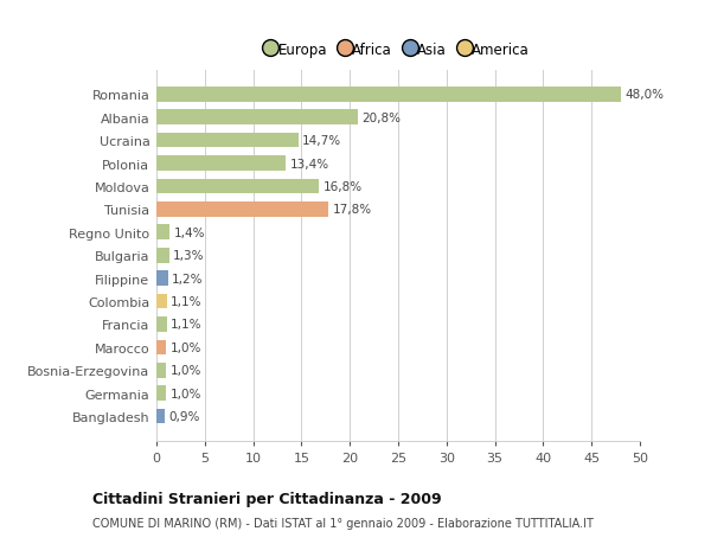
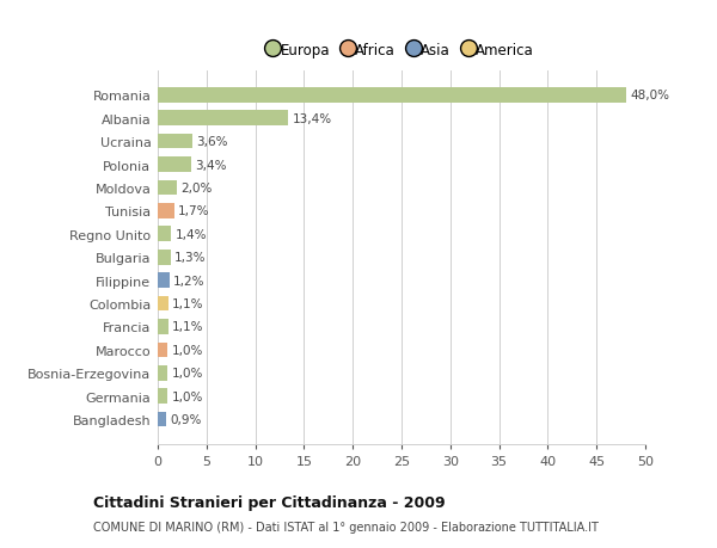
Albania: 20,8% -> 13,4%
Ucraina: 14,7% -> 3,6%
Polonia: 13,4% -> 3,4%
Moldova: 16,8% -> 2,0%
Tunisia: 17,8% -> 1,7%
